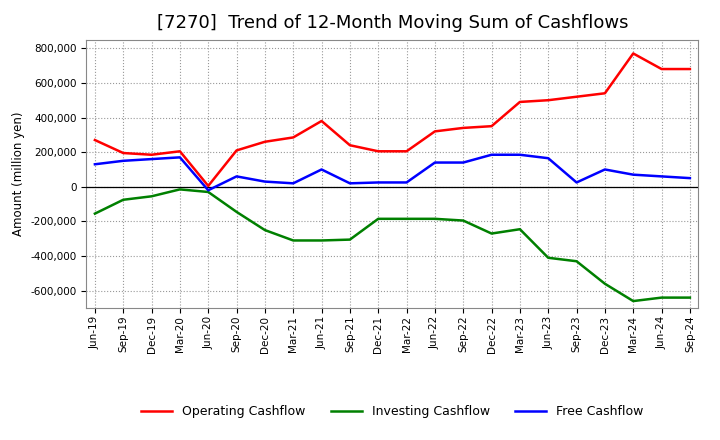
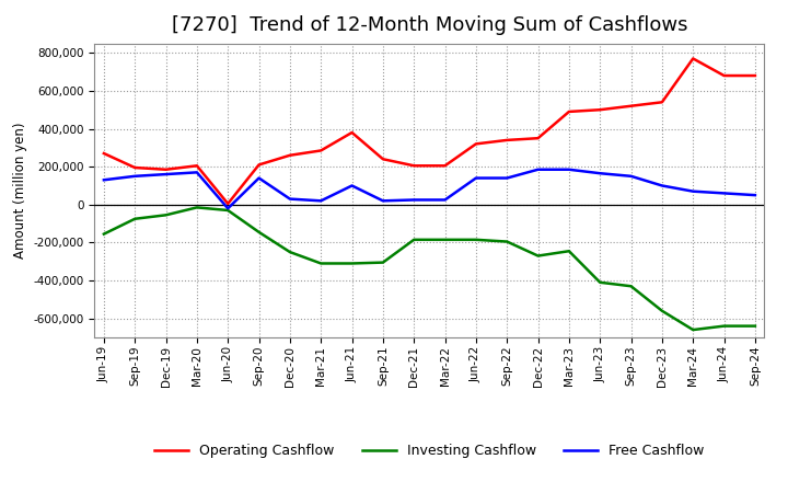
Free Cashflow/Sep-20: 60,000 -> 140,000
Free Cashflow/Sep-23: 20,000 -> 150,000
